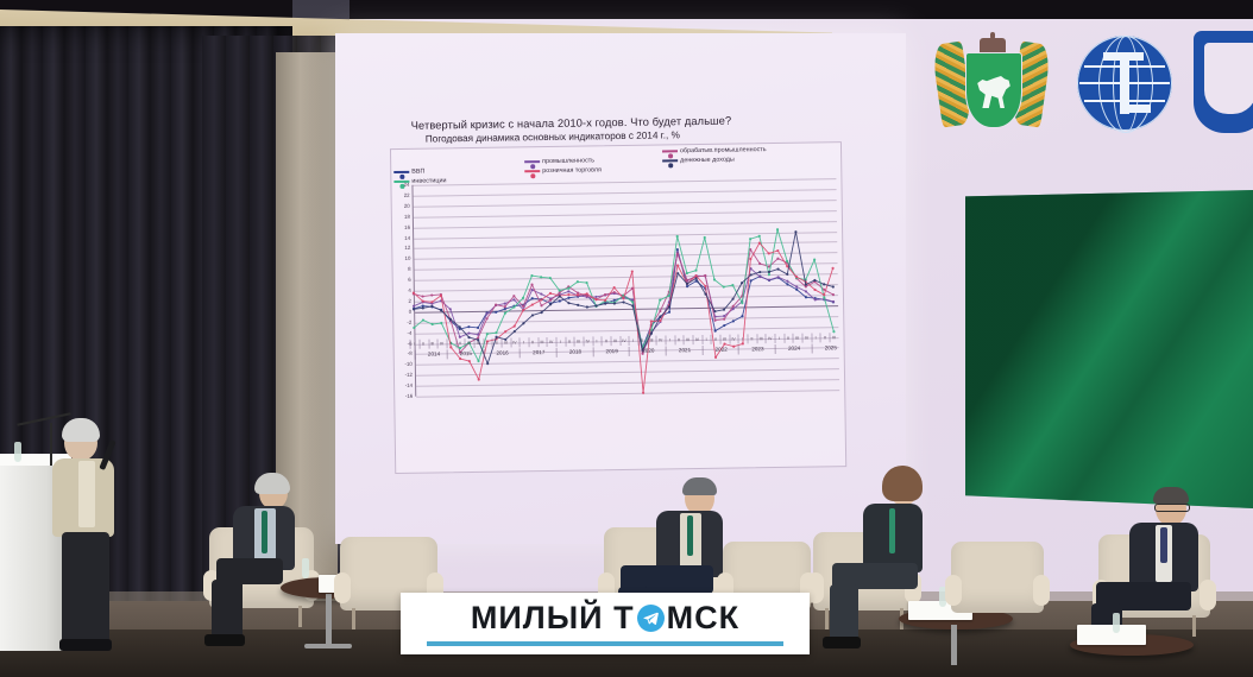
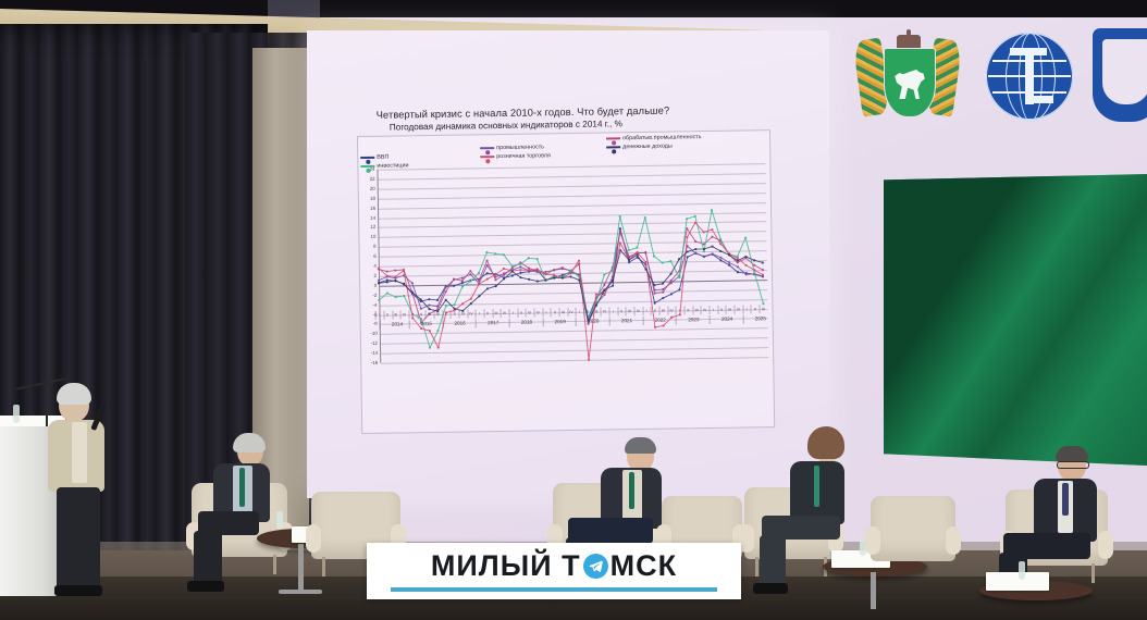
инвестиции/2015 III: -6 -> -13
денежные доходы/2016 I: -10 -> -3
промышленность/2017 III: 3 -> 1
розничная торговля/2019 III: 4 -> 1
розничная торговля/2020 I: 7 -> 4
розничная торговля/2022 III: -7 -> -9
денежные доходы/2024 III: 14 -> 5
розничная торговля/2025 III: 7 -> 1
